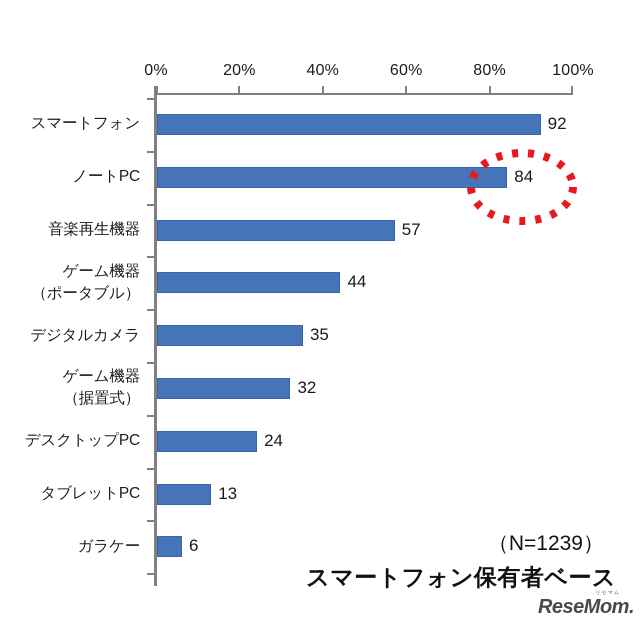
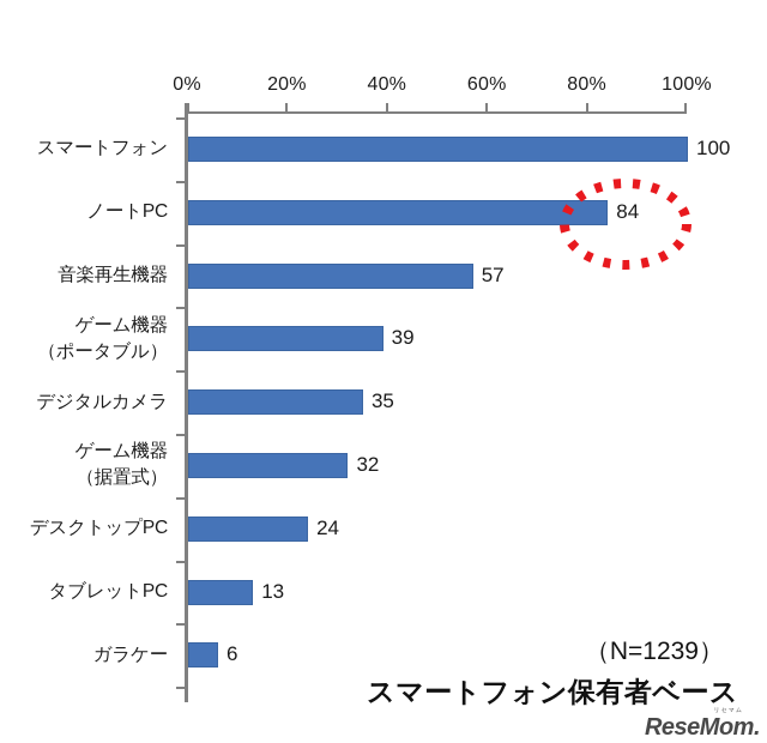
スマートフォン: 92 -> 100
ゲーム機器（ポータブル）: 44 -> 39
